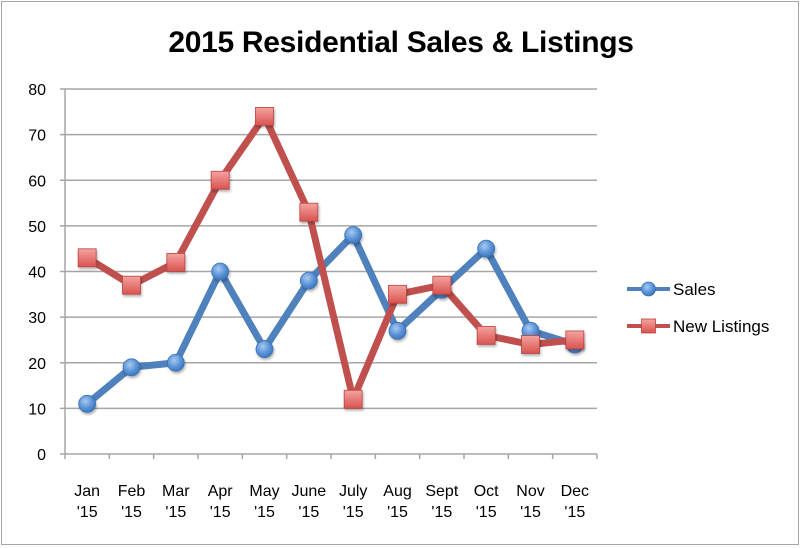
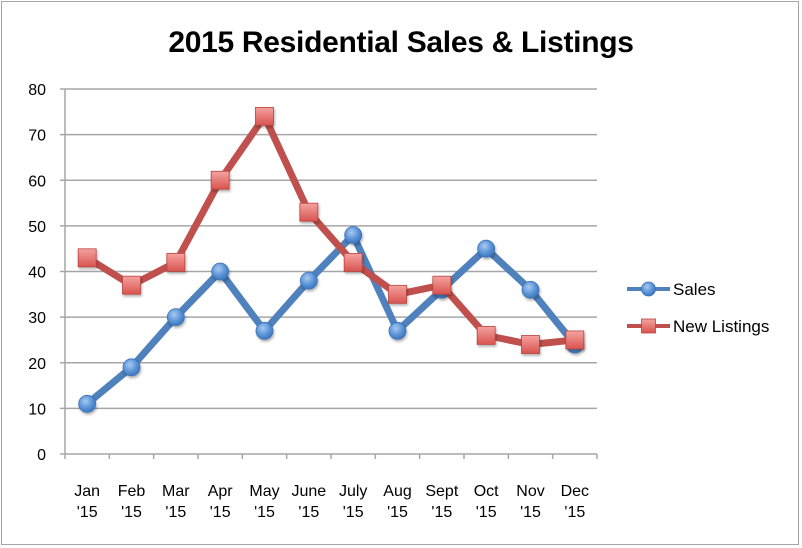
Sales/Mar '15: 20 -> 30
Sales/May '15: 23 -> 27
New Listings/July '15: 12 -> 42
Sales/Nov '15: 27 -> 36
